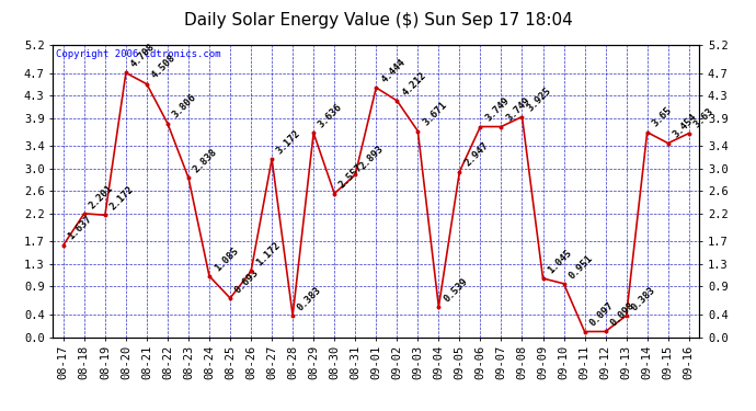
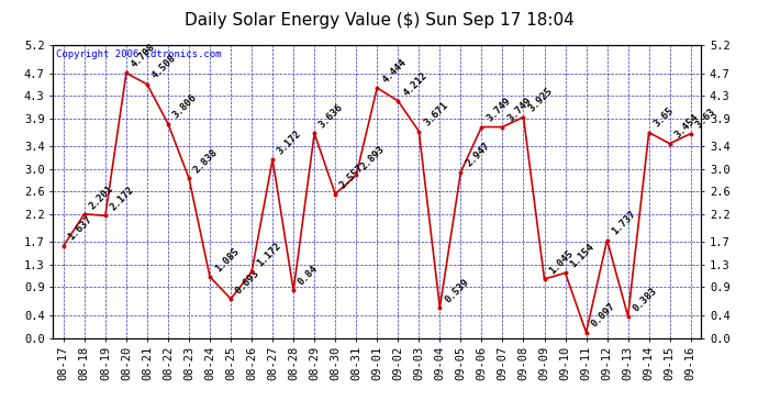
08-28: 0.383 -> 0.84
09-10: 0.951 -> 1.154
09-12: 0.098 -> 1.737
